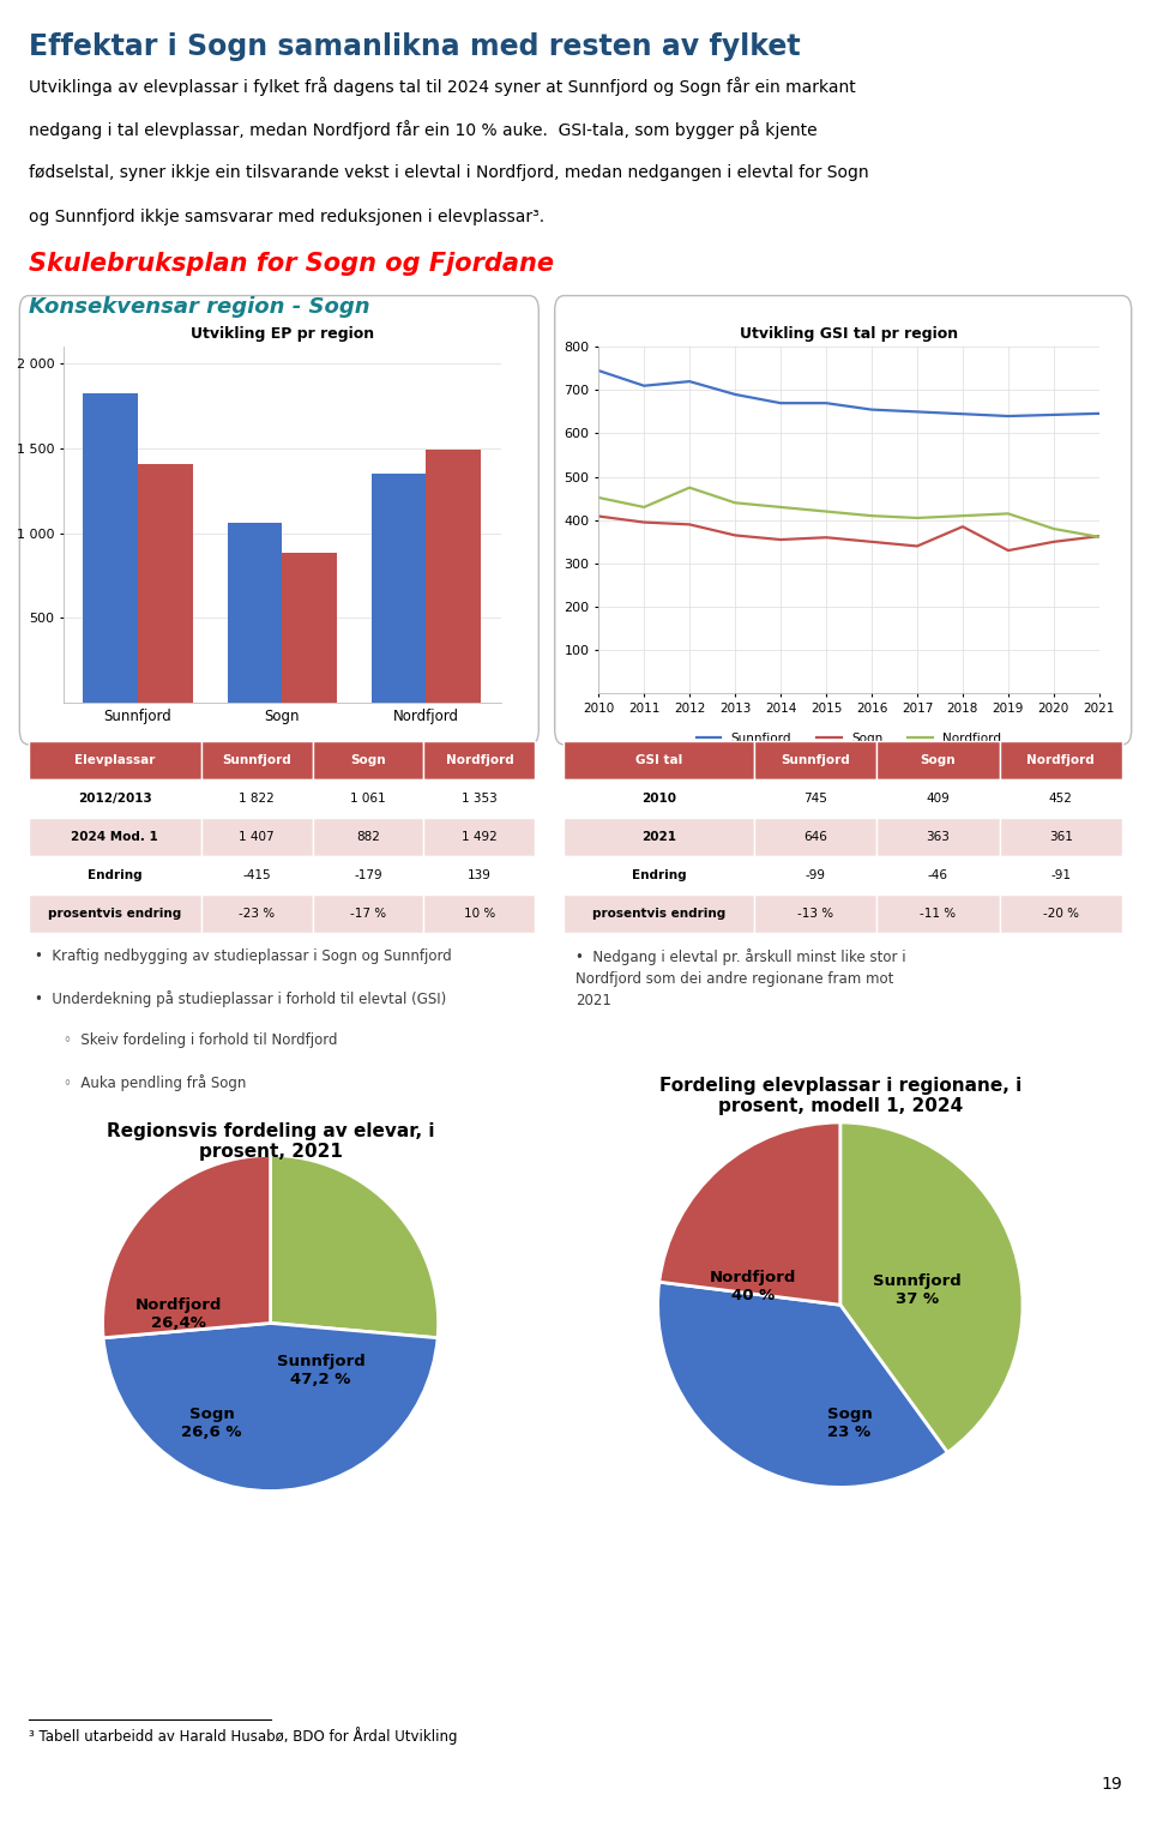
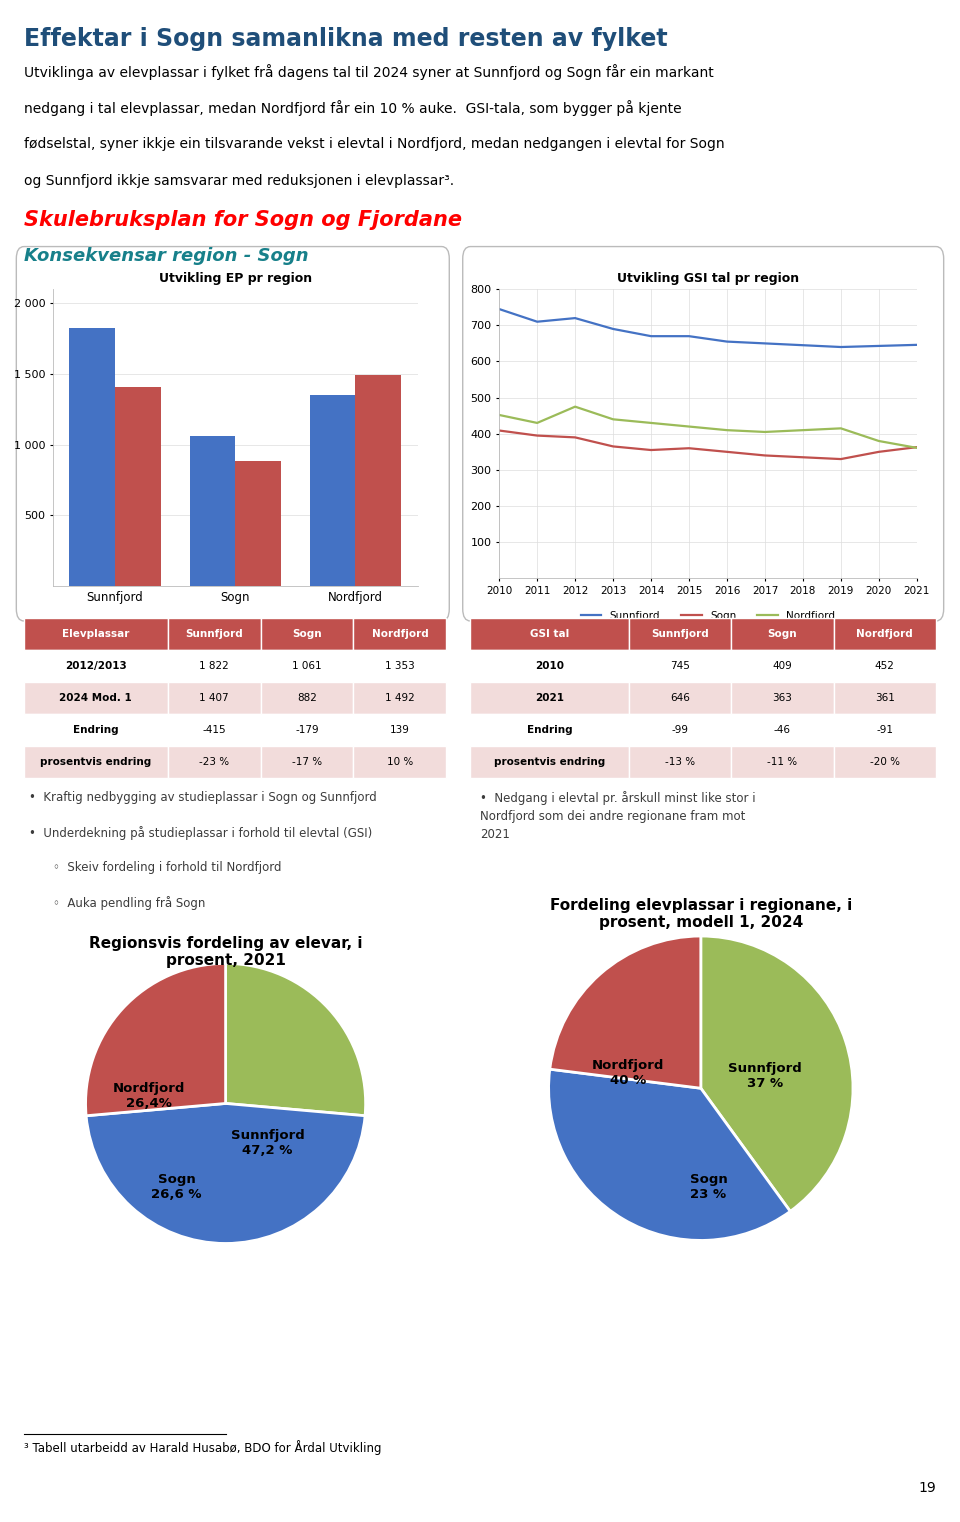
Utvikling GSI tal pr region/Sogn/2018: 385 -> 335
